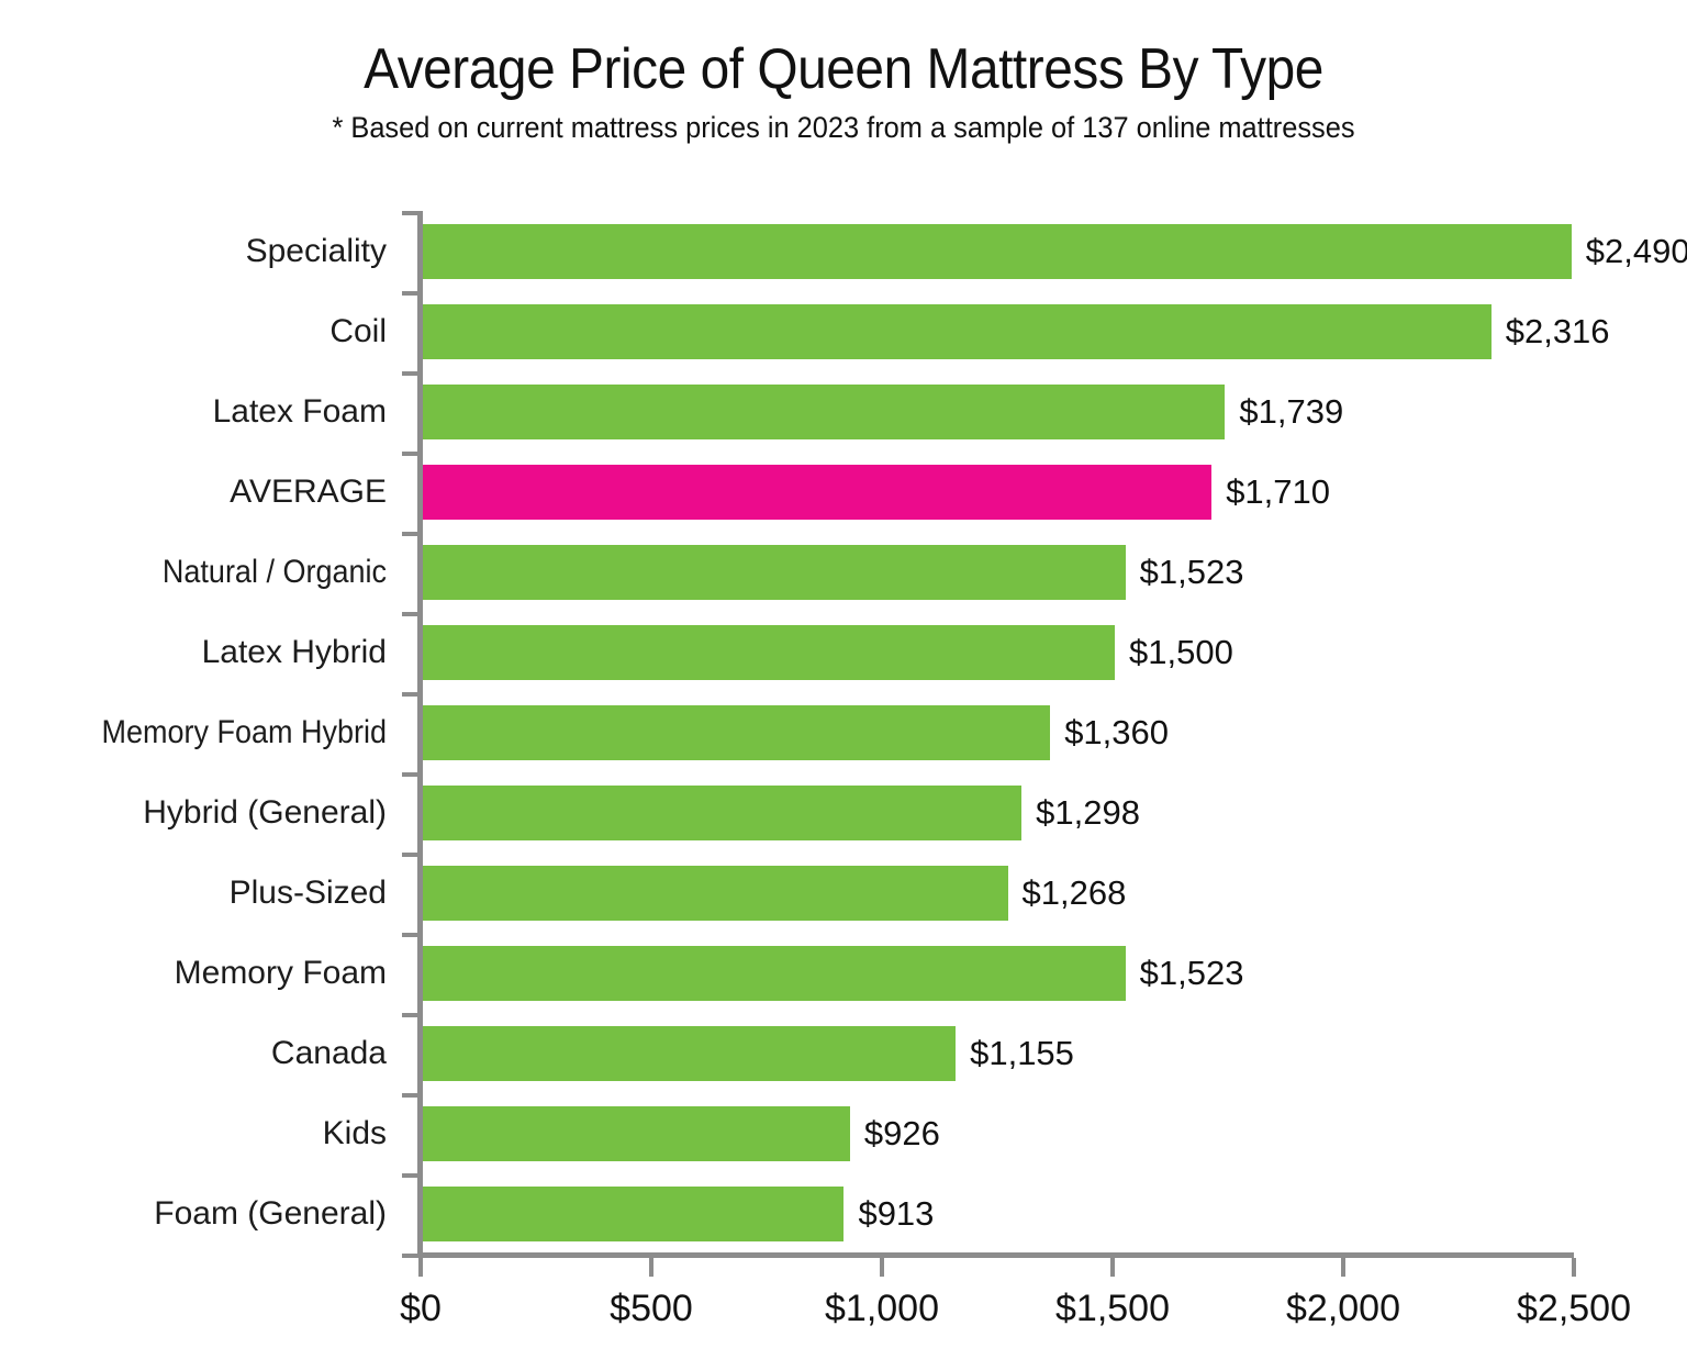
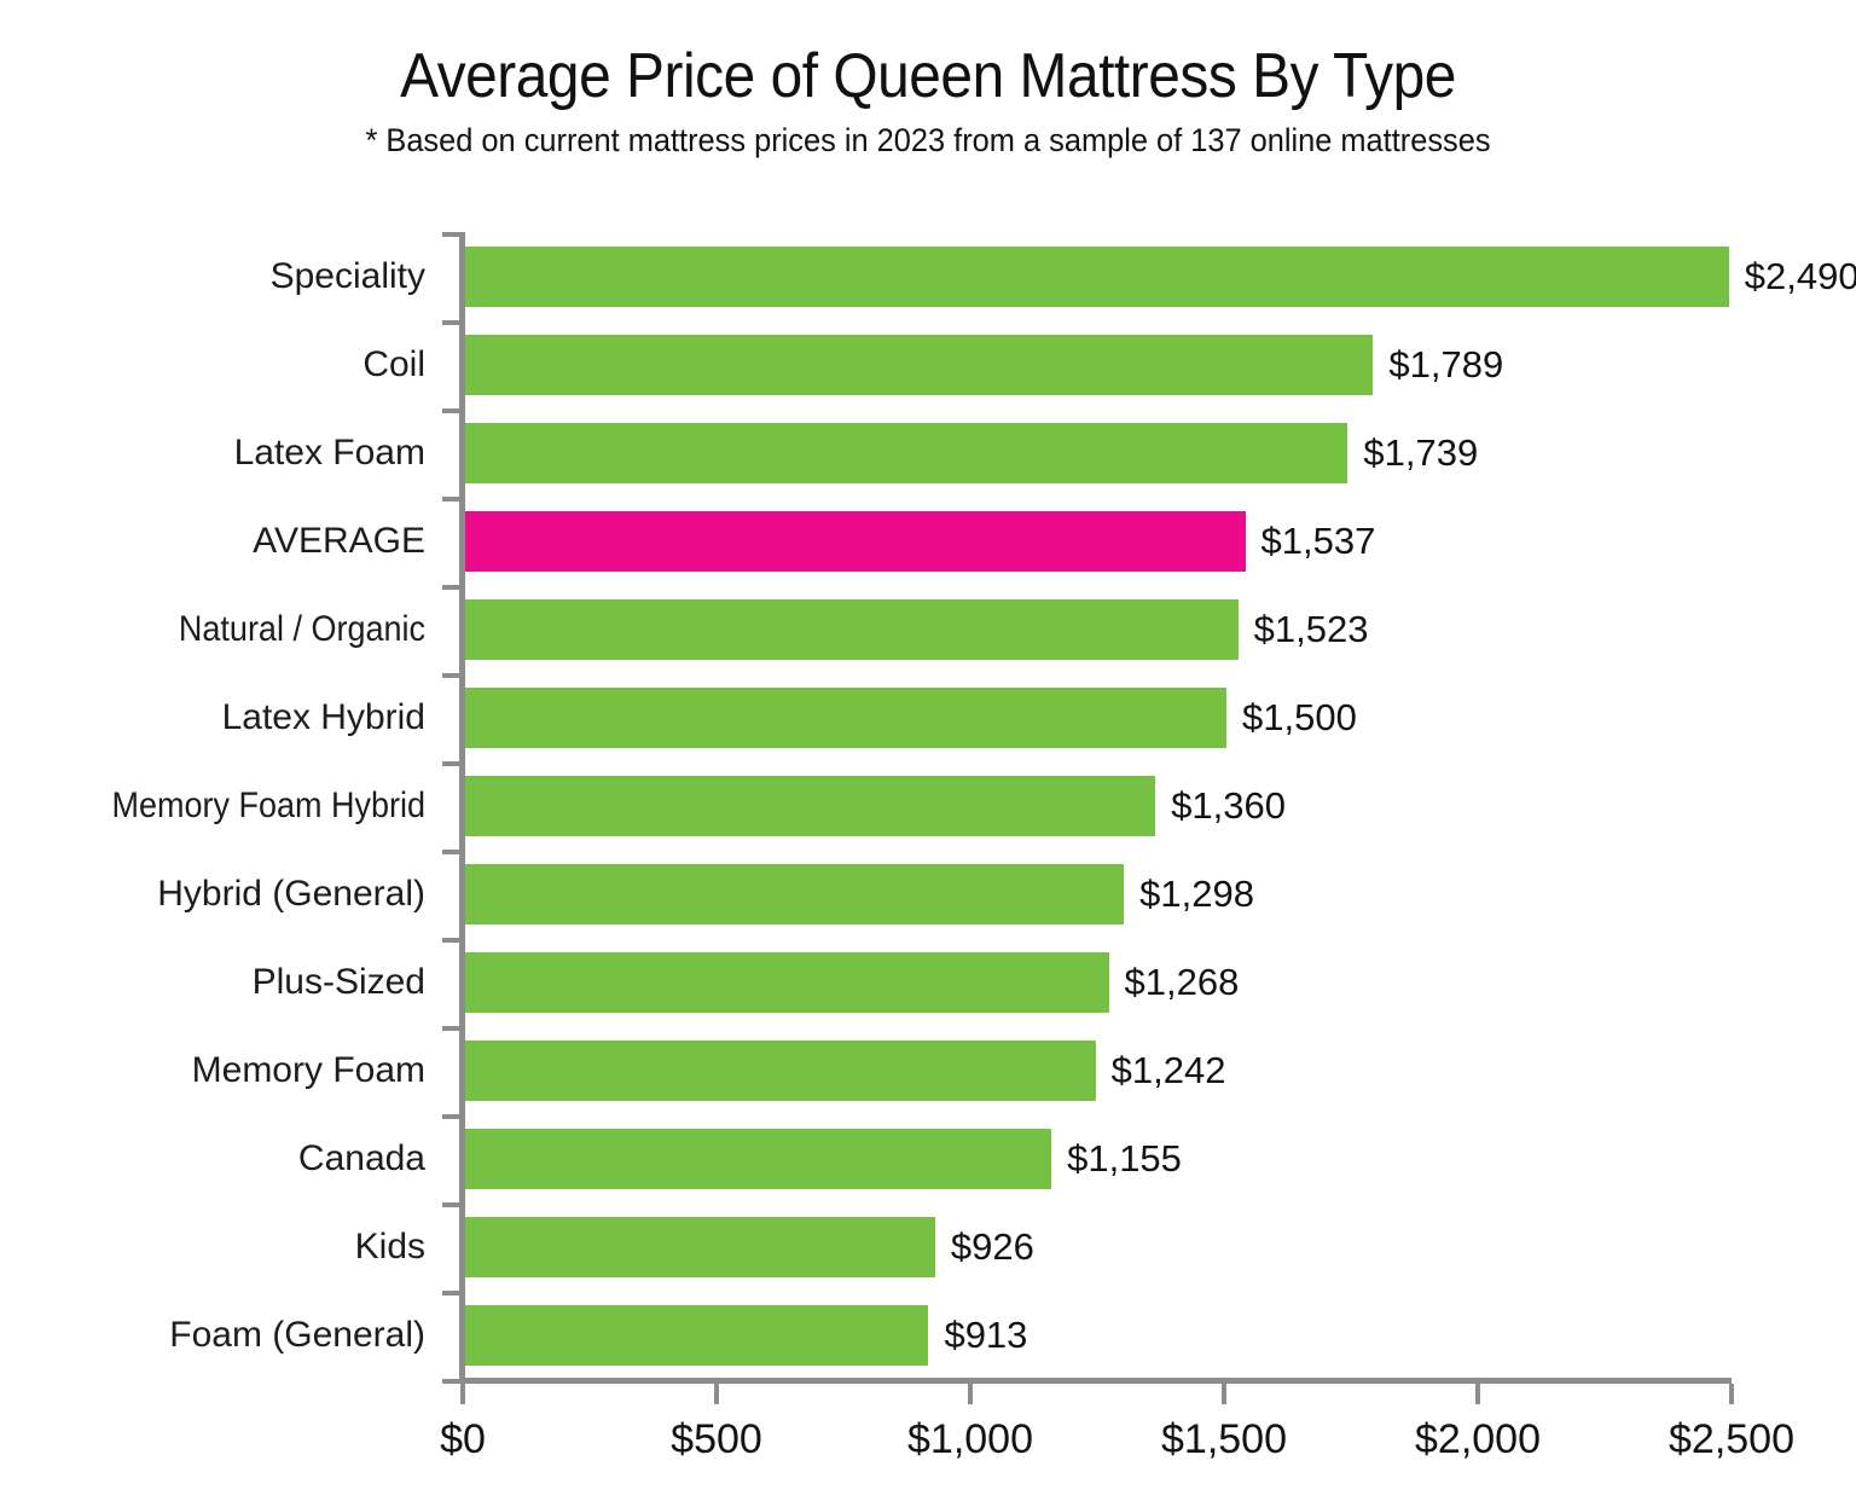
Coil: $2,316 -> $1,789
AVERAGE: $1,710 -> $1,537
Memory Foam: $1,523 -> $1,242
